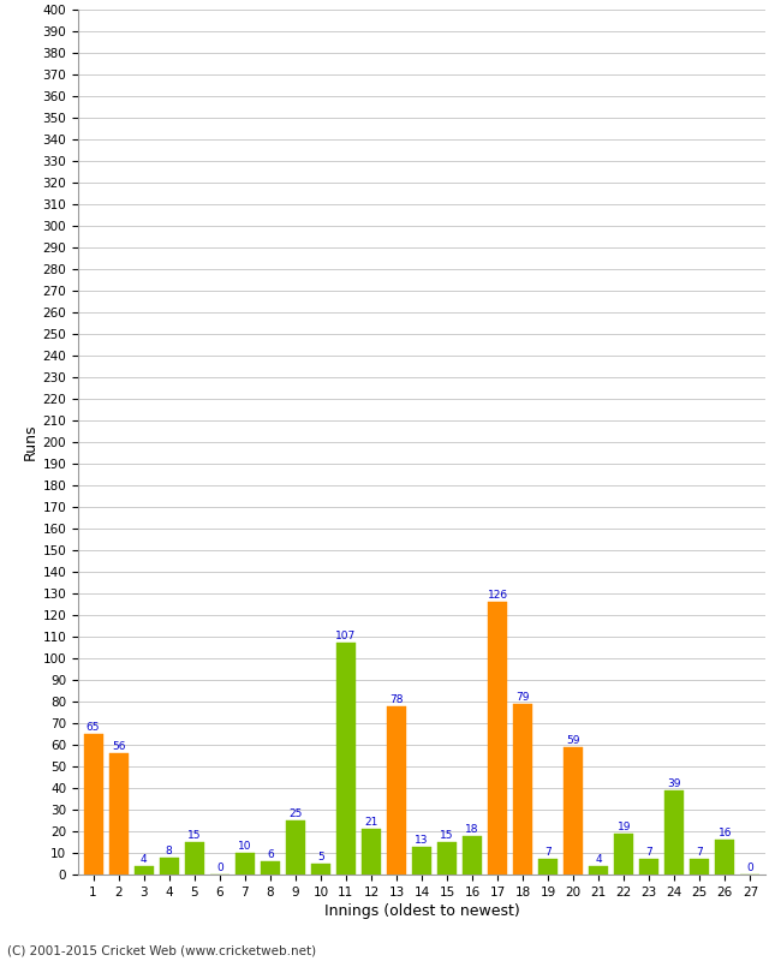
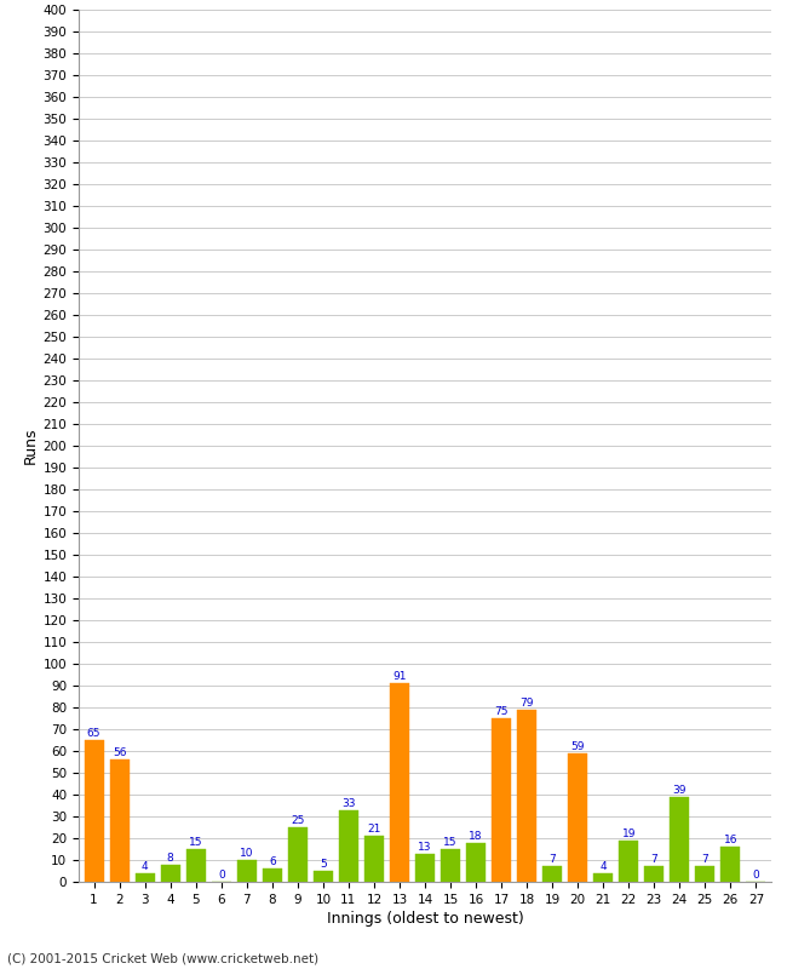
11: 107 -> 33
13: 78 -> 91
17: 126 -> 75
